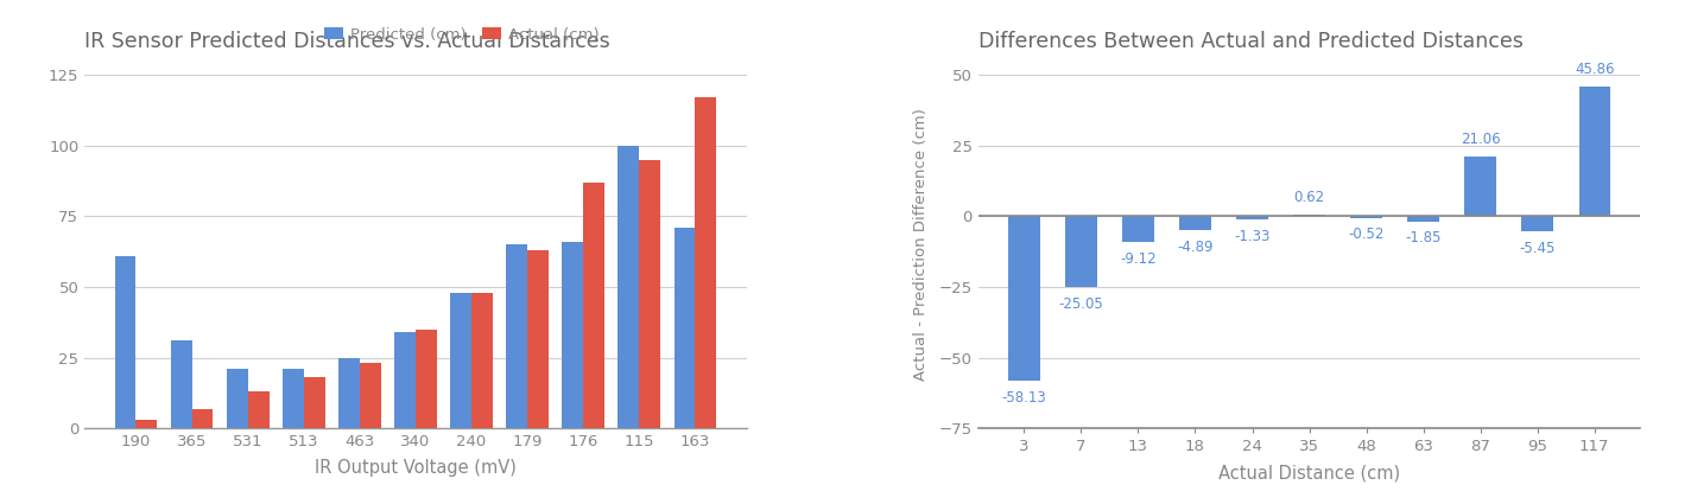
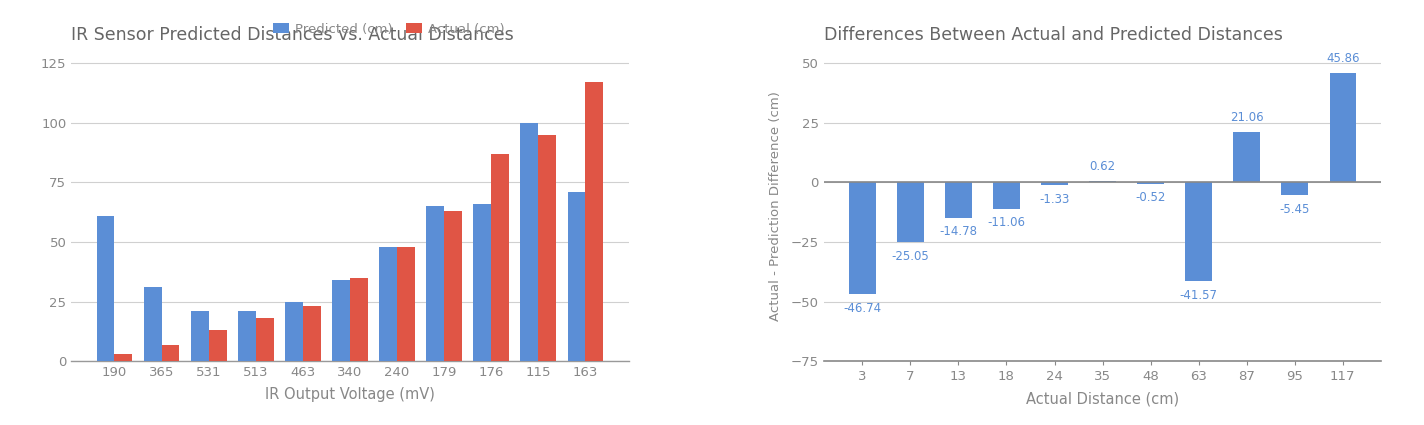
Differences Between Actual and Predicted Distances/3: -58.13 -> -46.74
Differences Between Actual and Predicted Distances/13: -9.12 -> -14.78
Differences Between Actual and Predicted Distances/18: -4.89 -> -11.06
Differences Between Actual and Predicted Distances/63: -1.85 -> -41.57
